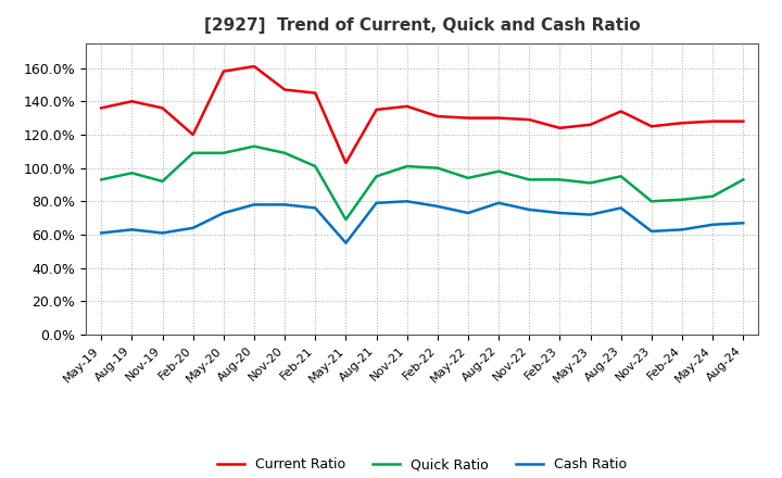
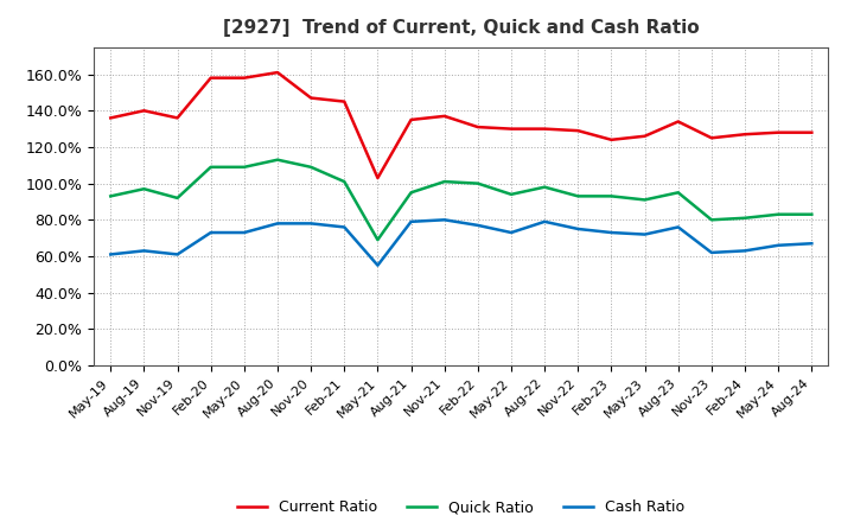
Current Ratio/Feb-20: 120% -> 158%
Cash Ratio/Feb-20: 64% -> 73%
Quick Ratio/Aug-24: 93% -> 83%
